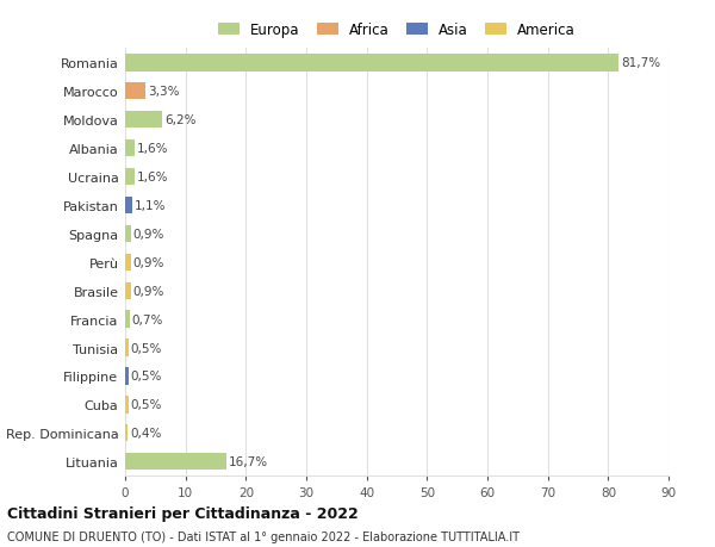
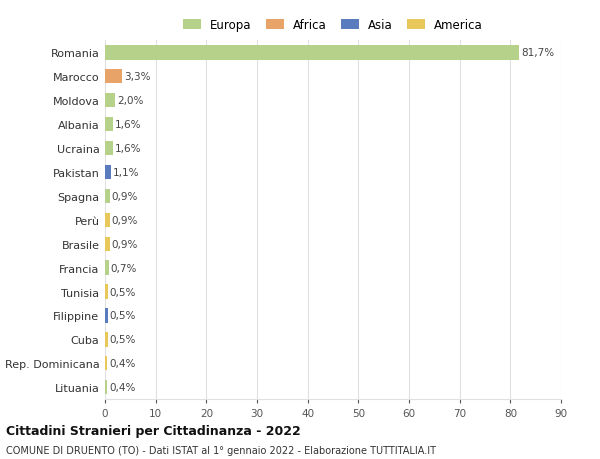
Moldova: 6,2% -> 2,0%
Lituania: 16,7% -> 0,4%
